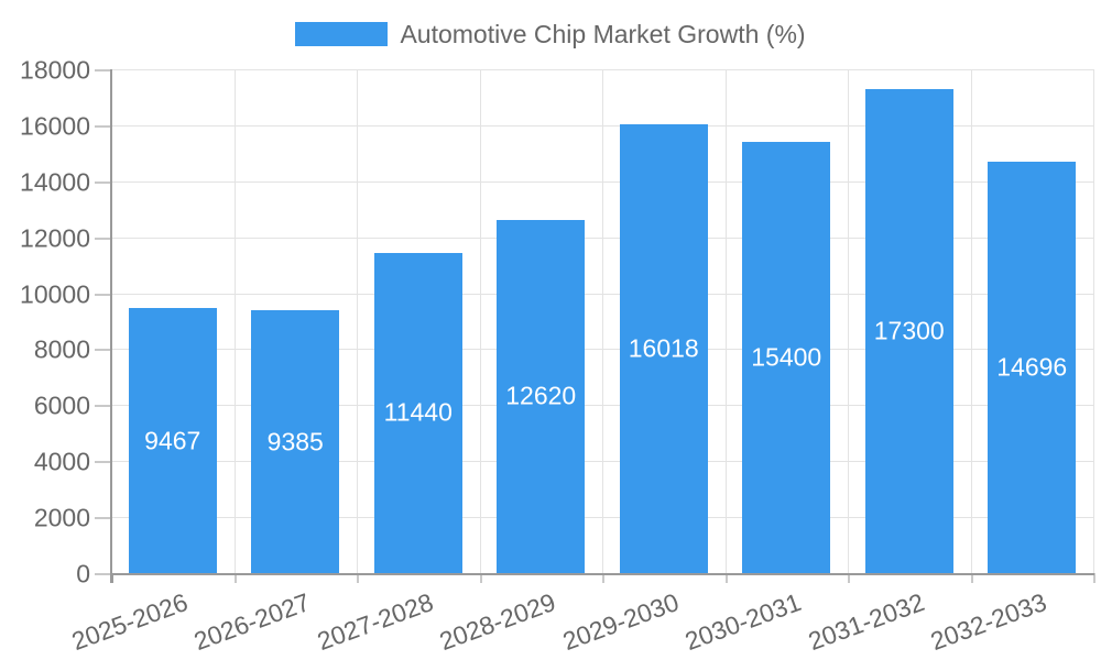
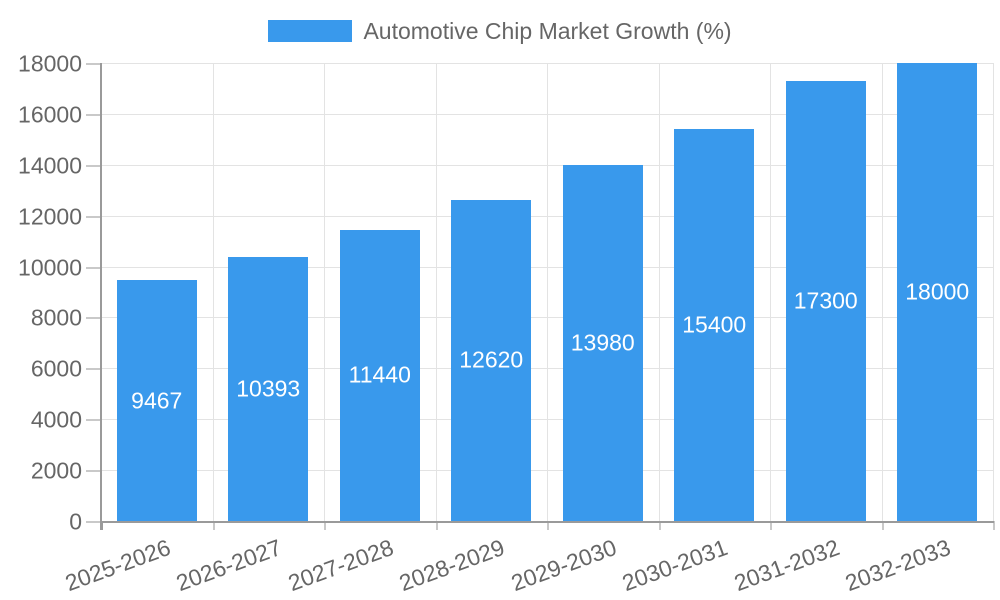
2026-2027: 9385 -> 10393
2029-2030: 16018 -> 13980
2032-2033: 14696 -> 18000
